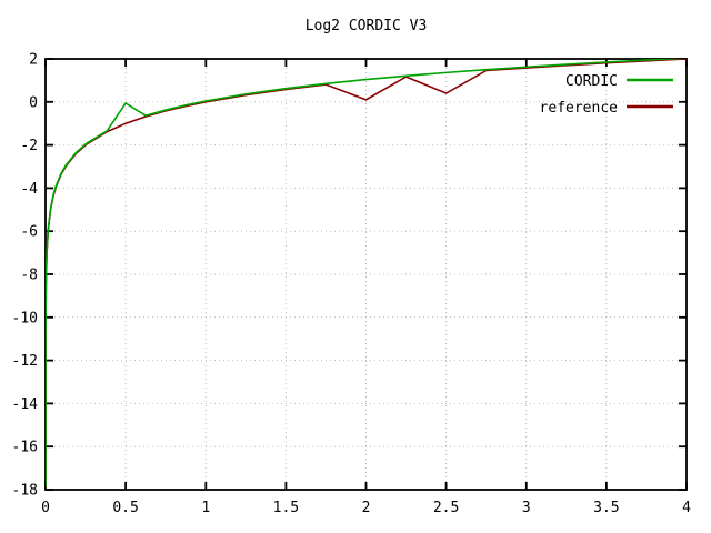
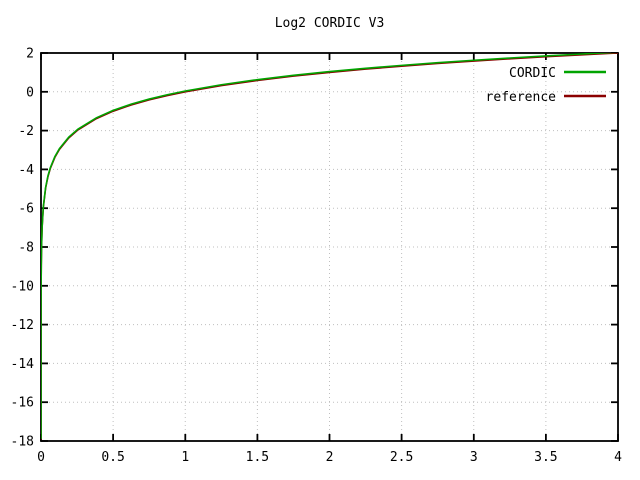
CORDIC/0.5: -0.1 -> -1.0
reference/2: 0.1 -> 1.0
reference/2.5: 0.4 -> 1.3
